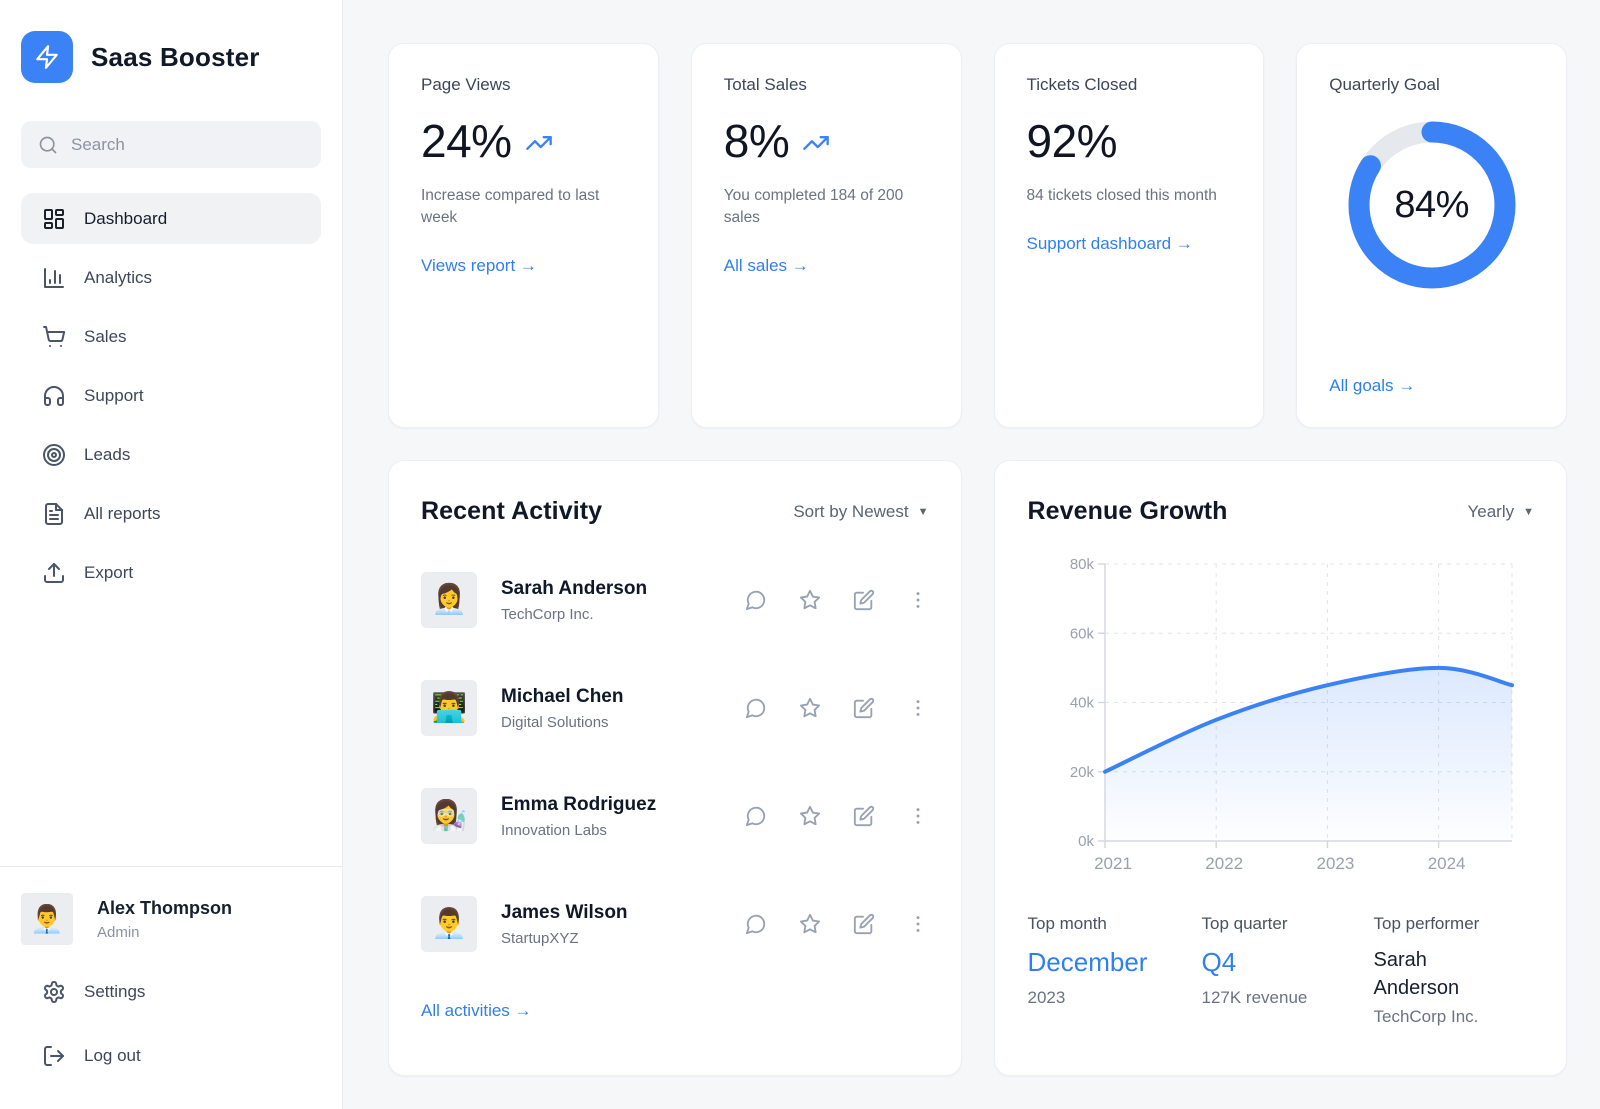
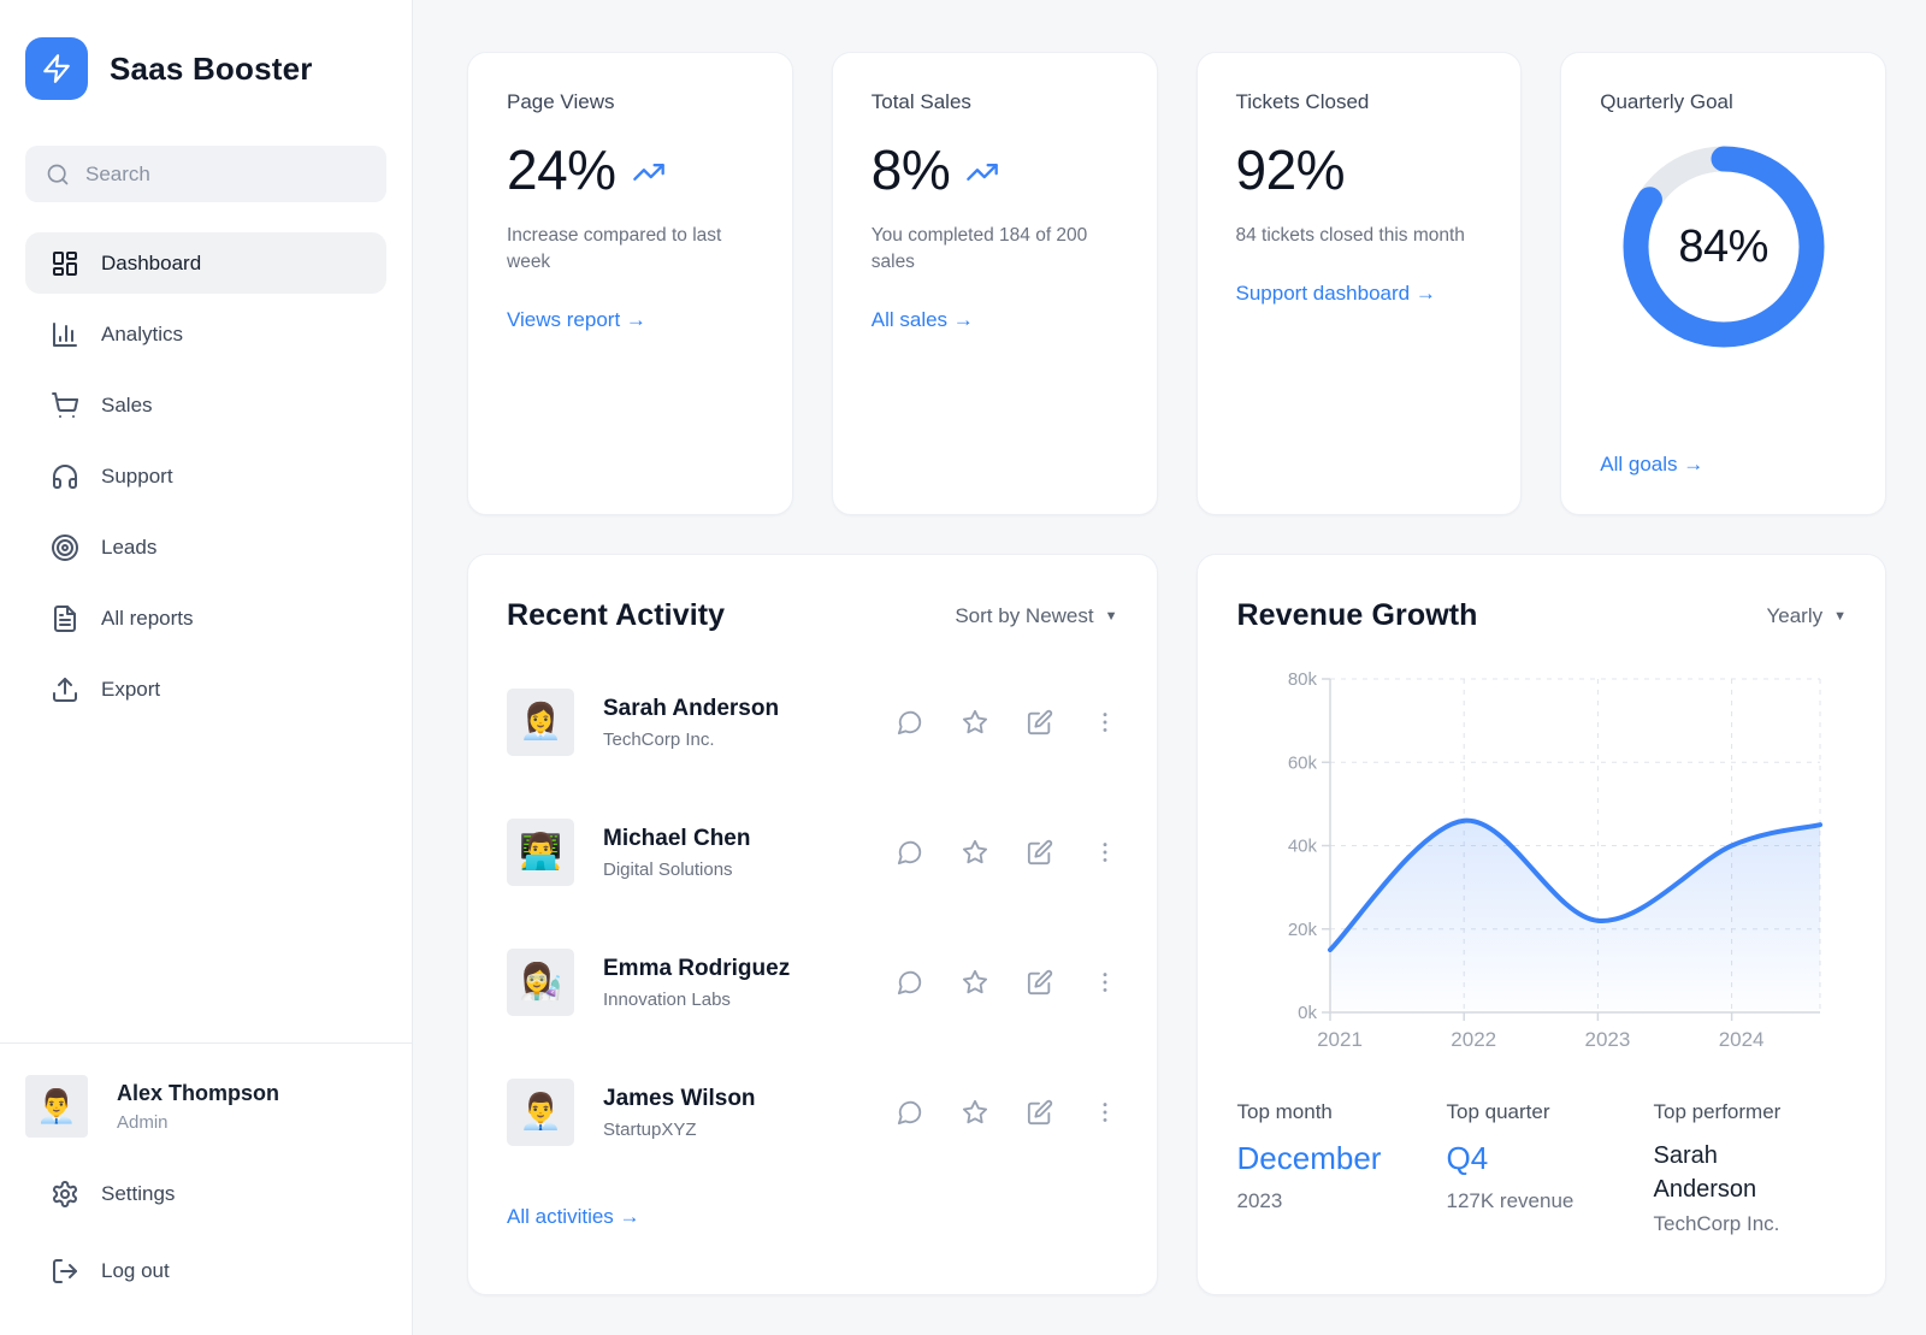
2021: 20k -> 15k
2022: 35k -> 46k
2023: 45k -> 22k
2024: 50k -> 40k
